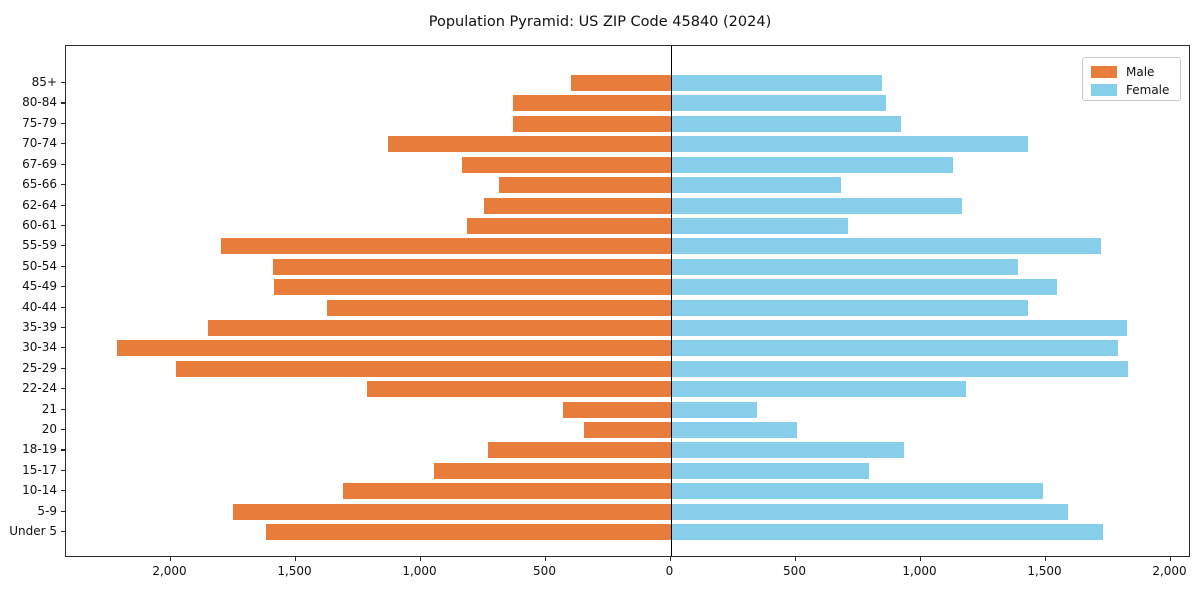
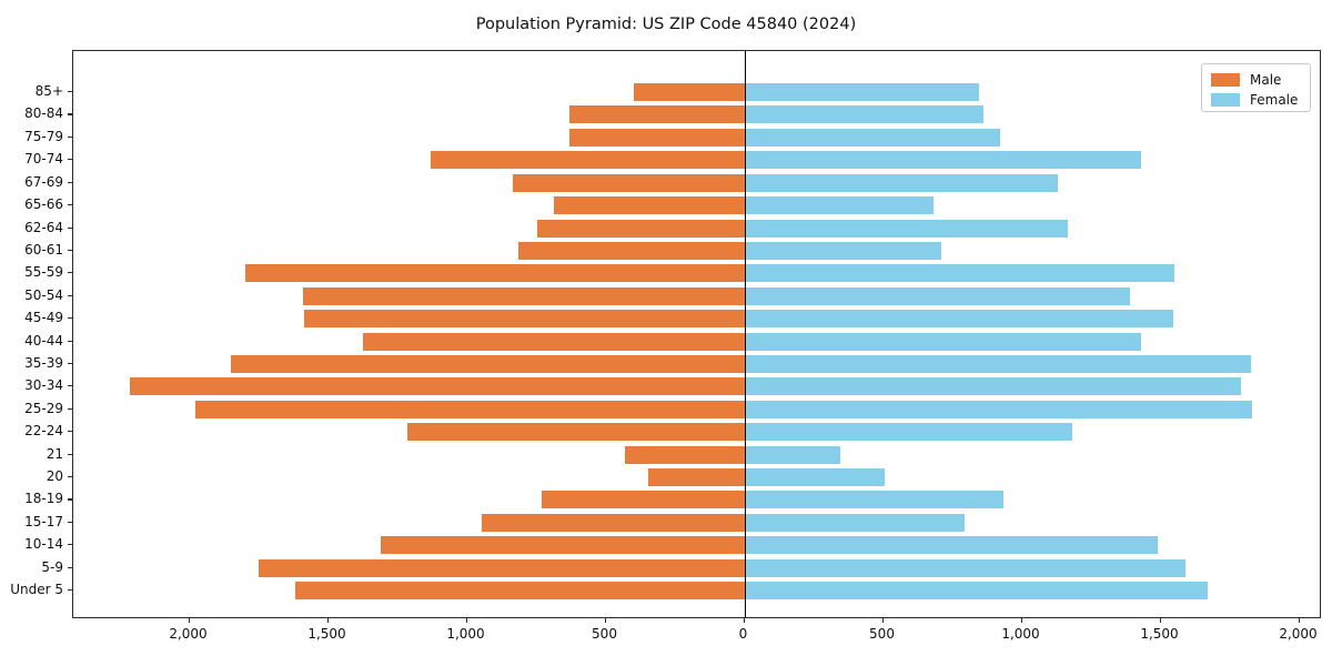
Female/55-59: 1720 -> 1550
Female/Under 5: 1730 -> 1670
